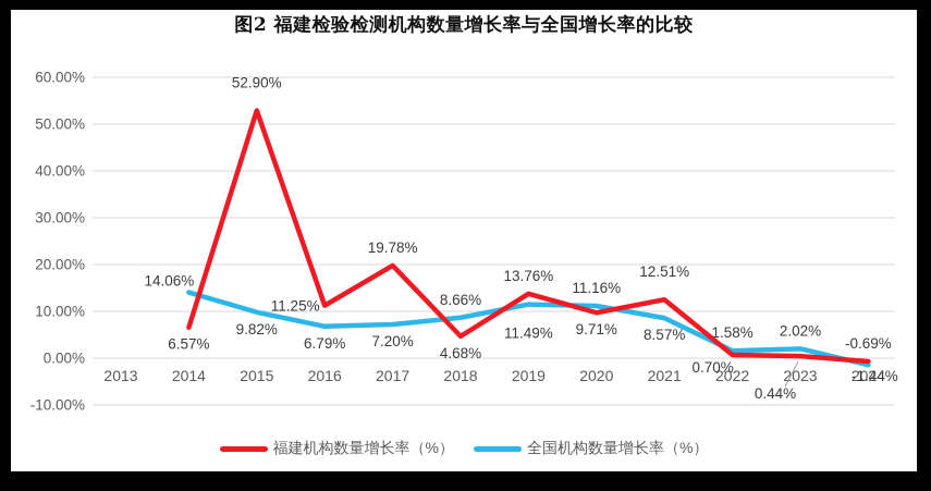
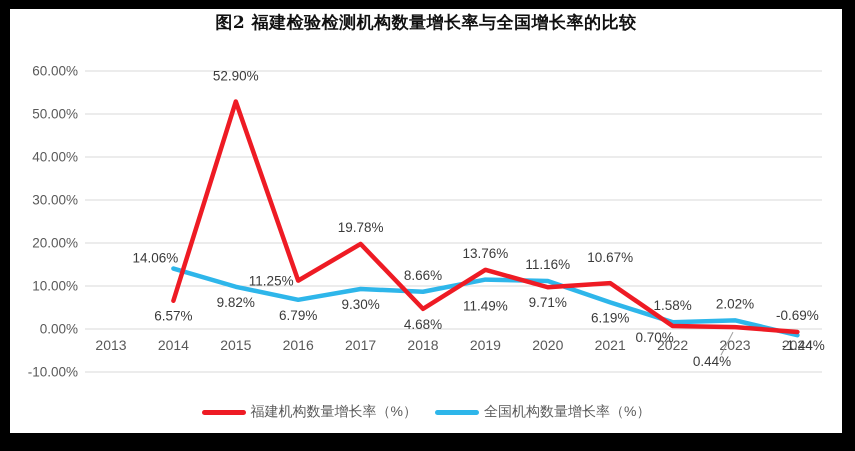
全国机构数量增长率（%）/2017: 7.20% -> 9.30%
全国机构数量增长率（%）/2021: 8.57% -> 6.19%
福建机构数量增长率（%）/2021: 12.51% -> 10.67%
